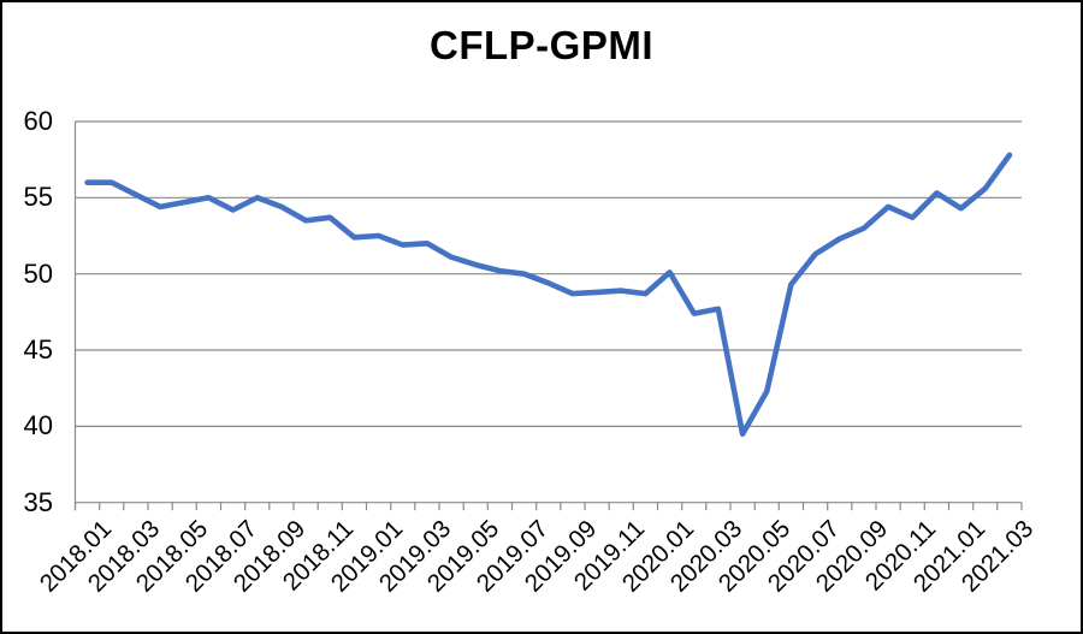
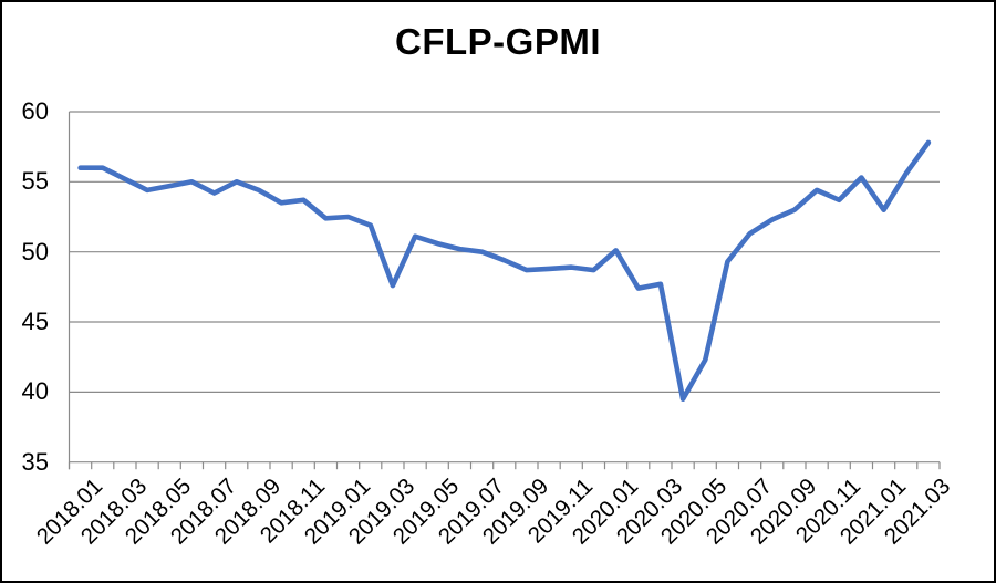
2019.03: 52.0 -> 47.6
2021.01: 54.3 -> 53.0
